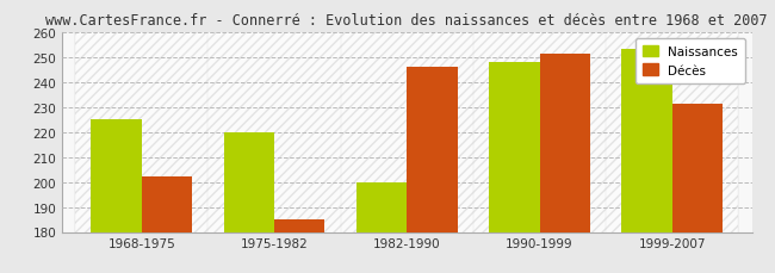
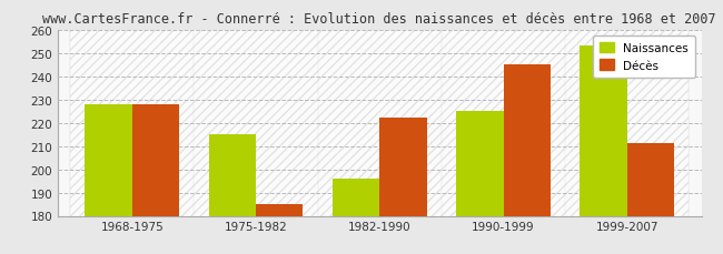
Naissances/1968-1975: 225 -> 228
Décès/1968-1975: 202 -> 228
Naissances/1975-1982: 220 -> 215
Naissances/1982-1990: 200 -> 196
Décès/1982-1990: 246 -> 222
Naissances/1990-1999: 248 -> 225
Décès/1990-1999: 251 -> 245
Décès/1999-2007: 231 -> 211
